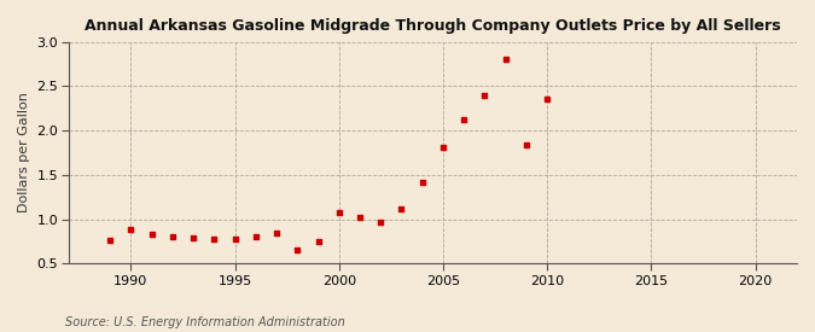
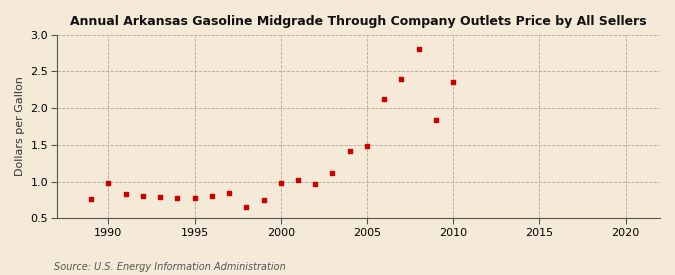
1990: 0.88 -> 0.98
2000: 1.07 -> 0.98
2005: 1.81 -> 1.48
